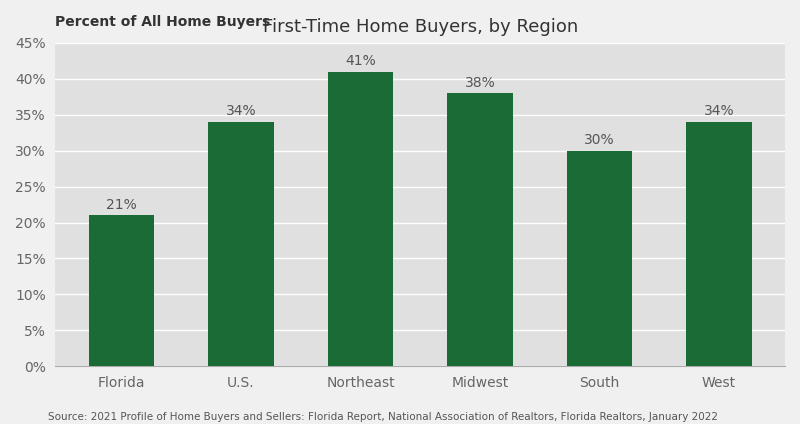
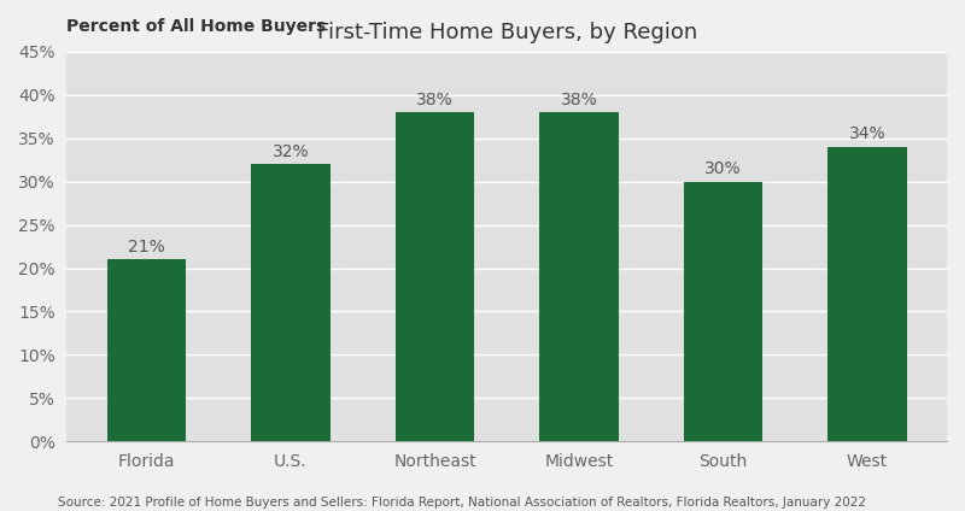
U.S.: 34% -> 32%
Northeast: 41% -> 38%
